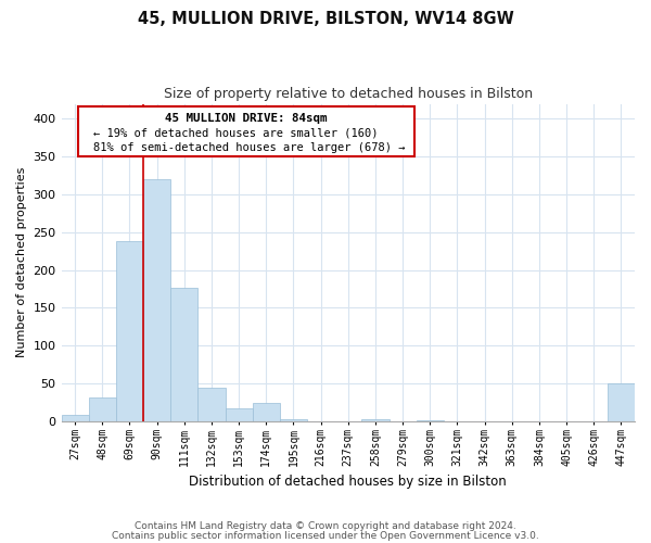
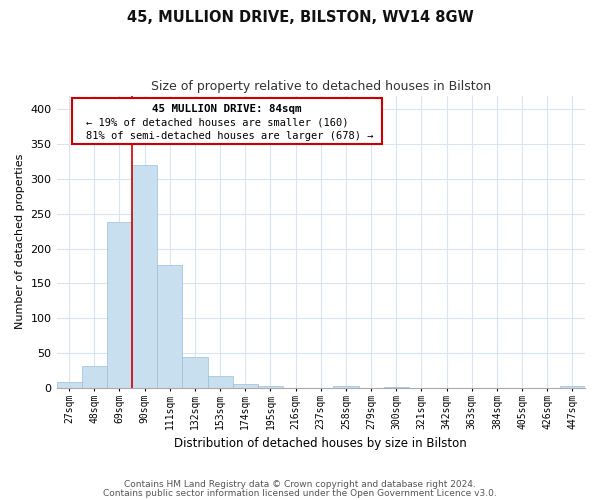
174sqm: 24 -> 5
447sqm: 50 -> 2
